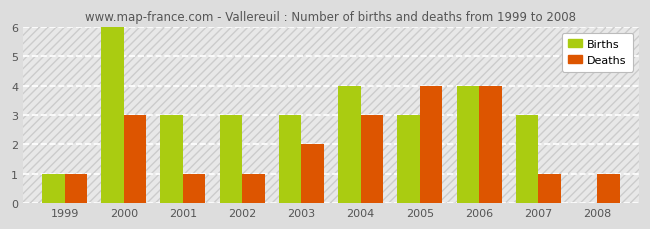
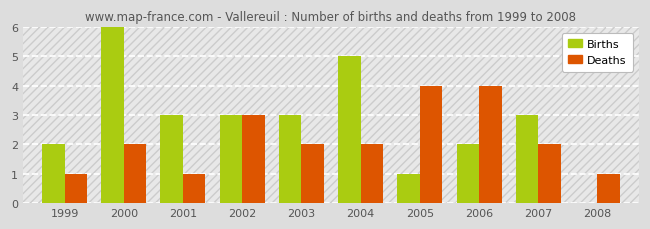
Births/1999: 1 -> 2
Deaths/2000: 3 -> 2
Deaths/2002: 1 -> 3
Births/2004: 4 -> 5
Deaths/2004: 3 -> 2
Births/2005: 3 -> 1
Births/2006: 4 -> 2
Deaths/2007: 1 -> 2
